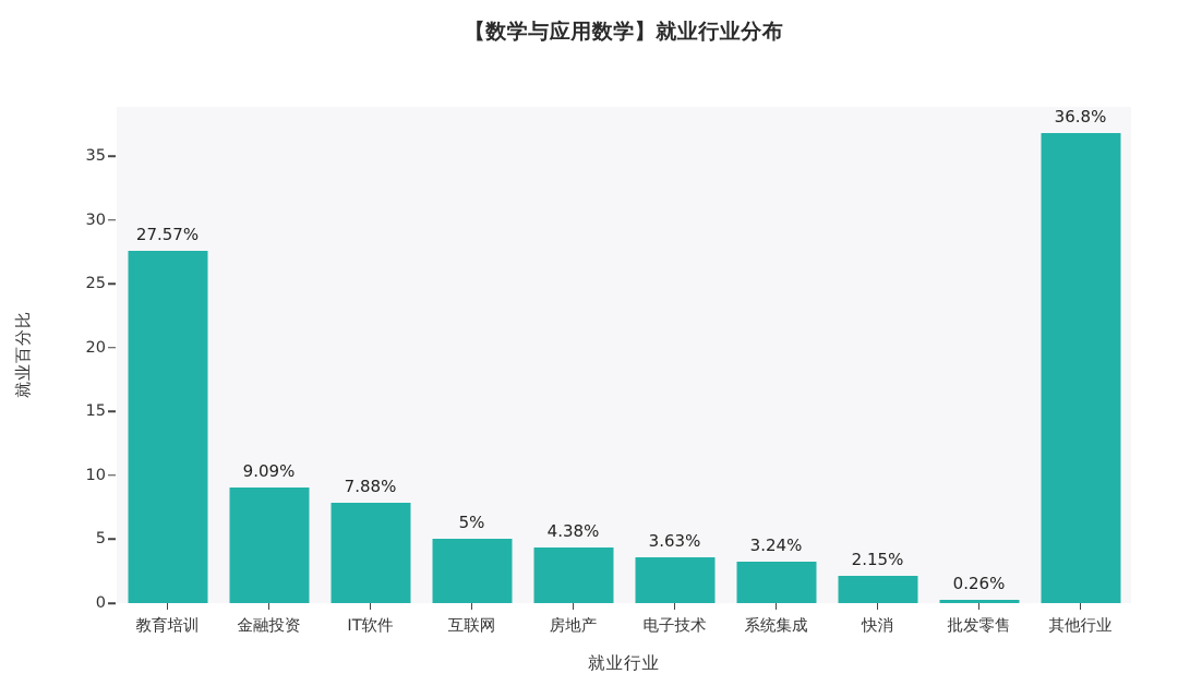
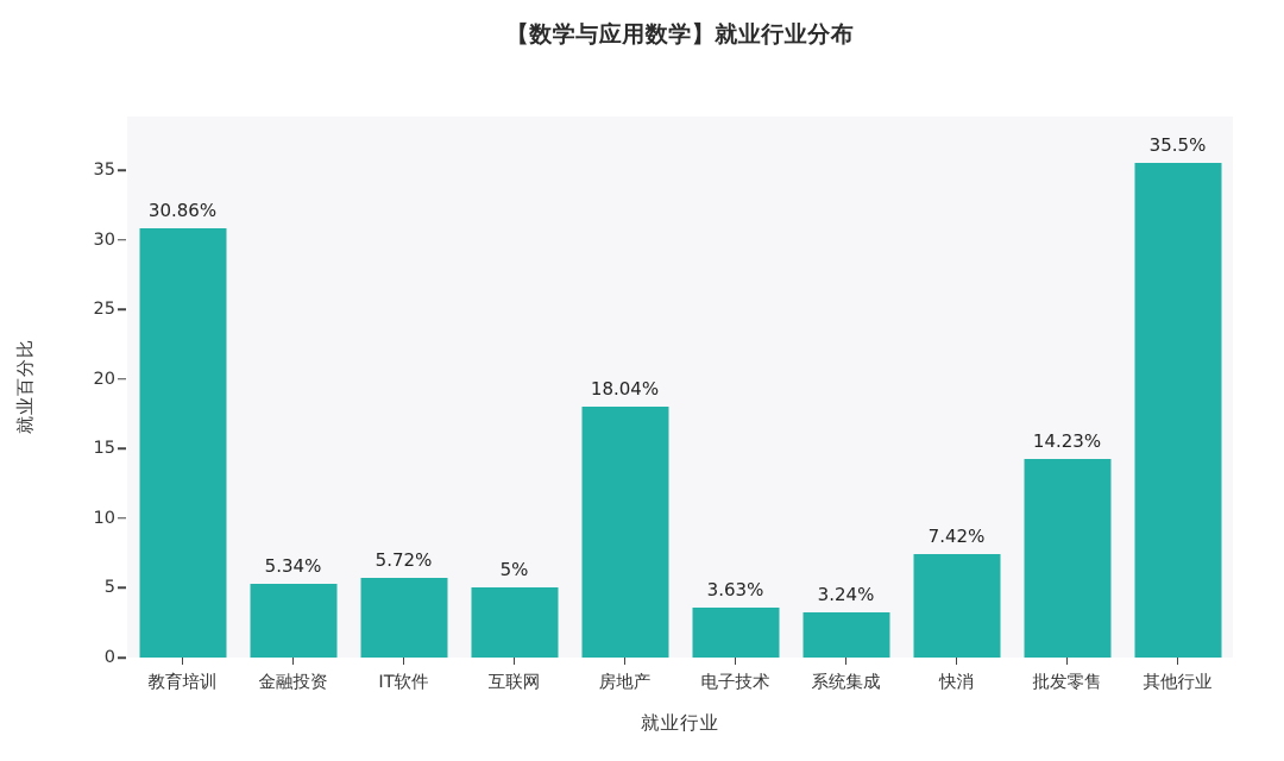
教育培训: 27.57% -> 30.86%
金融投资: 9.09% -> 5.34%
IT软件: 7.88% -> 5.72%
房地产: 4.38% -> 18.04%
快消: 2.15% -> 7.42%
批发零售: 0.26% -> 14.23%
其他行业: 36.8% -> 35.5%
